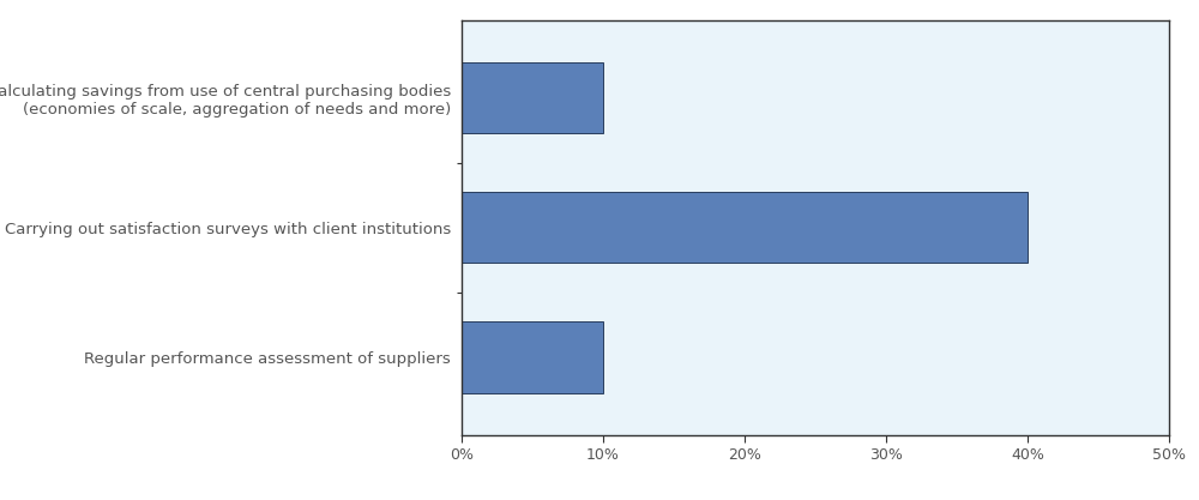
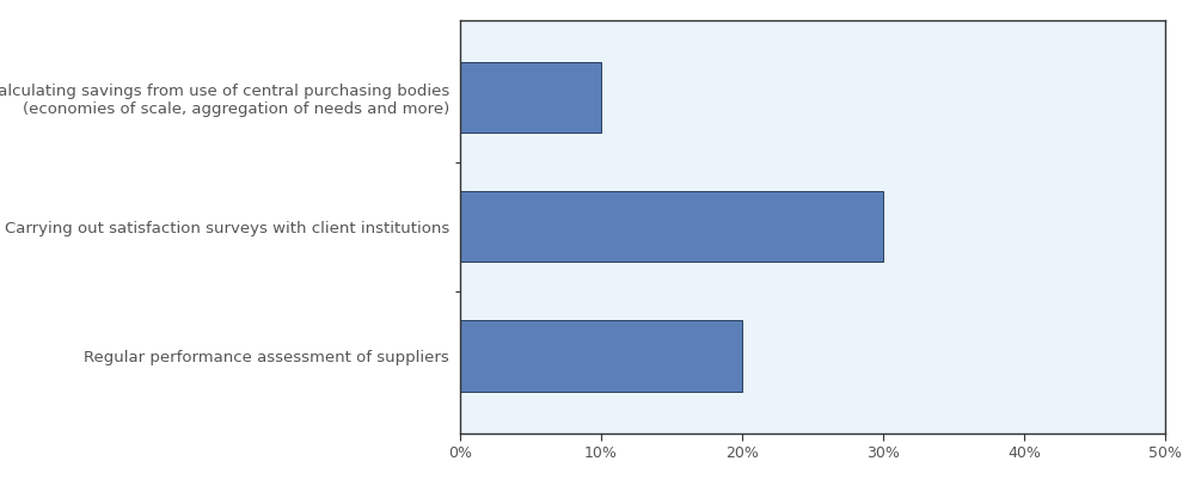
Carrying out satisfaction surveys with client institutions: 40% -> 30%
Regular performance assessment of suppliers: 10% -> 20%
